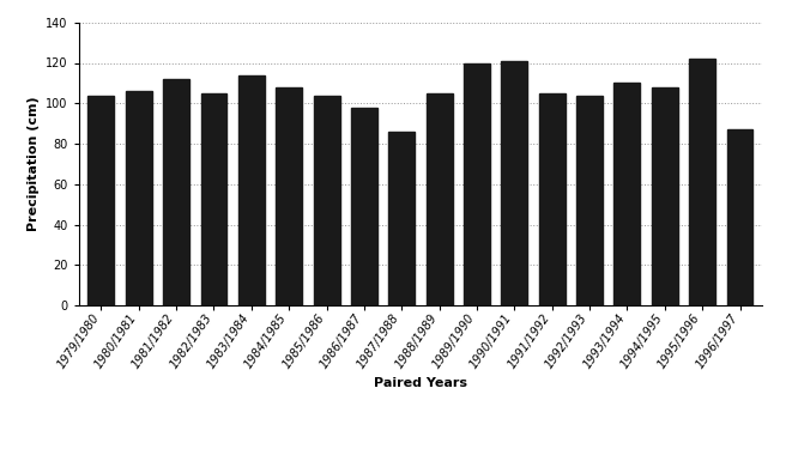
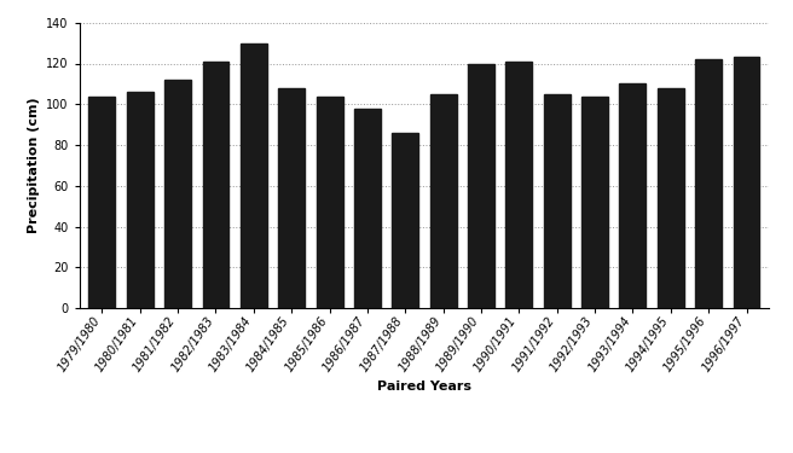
1982/1983: 105 -> 121
1983/1984: 114 -> 130
1996/1997: 87 -> 123
